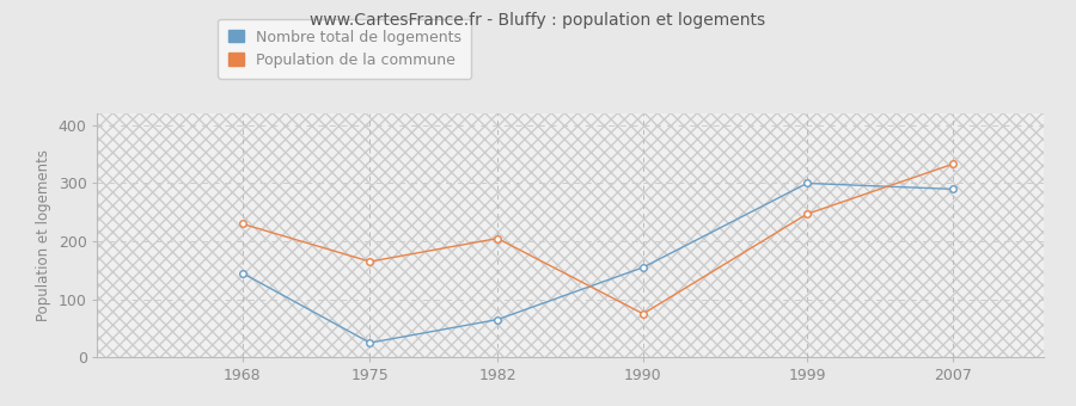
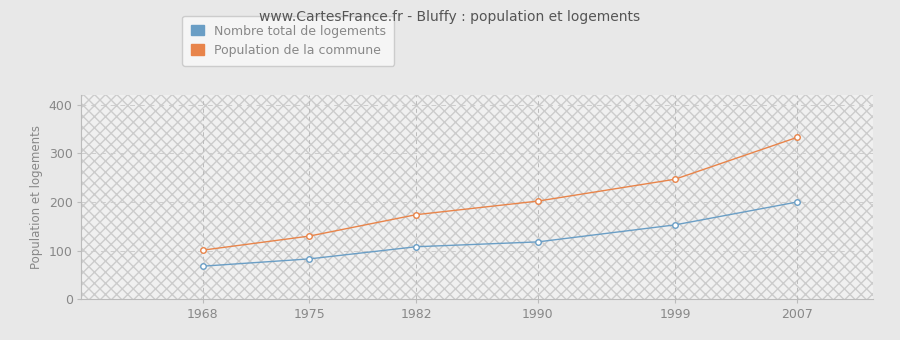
Nombre total de logements/1968: 145 -> 68
Population de la commune/1968: 230 -> 101
Nombre total de logements/1975: 25 -> 83
Population de la commune/1975: 165 -> 130
Nombre total de logements/1982: 65 -> 108
Population de la commune/1982: 205 -> 174
Nombre total de logements/1990: 155 -> 118
Population de la commune/1990: 75 -> 202
Nombre total de logements/1999: 300 -> 153
Nombre total de logements/2007: 290 -> 200
